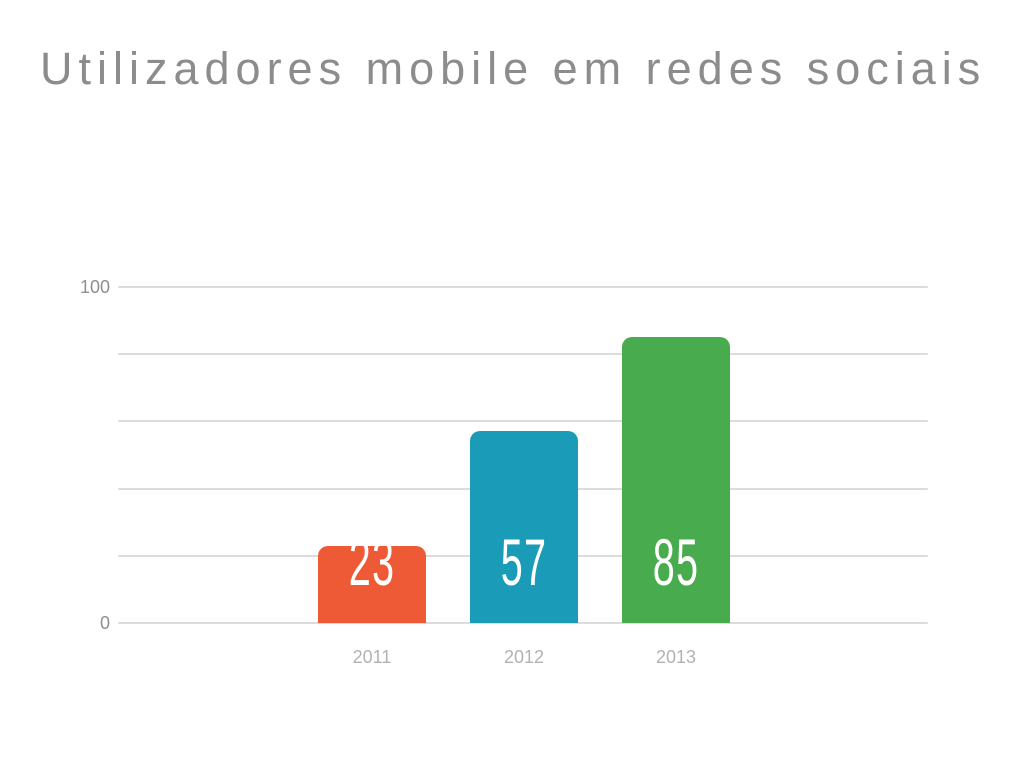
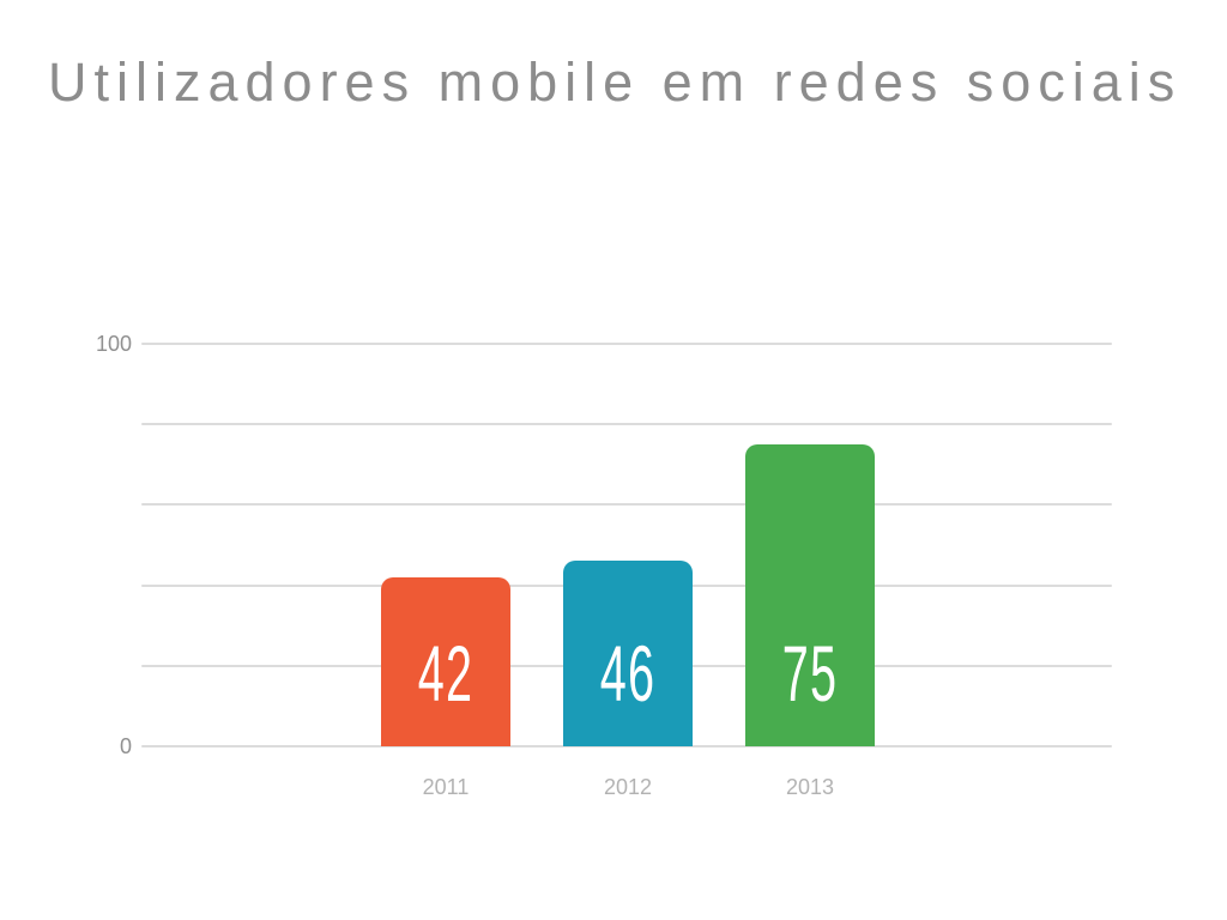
2011: 23 -> 42
2012: 57 -> 46
2013: 85 -> 75
